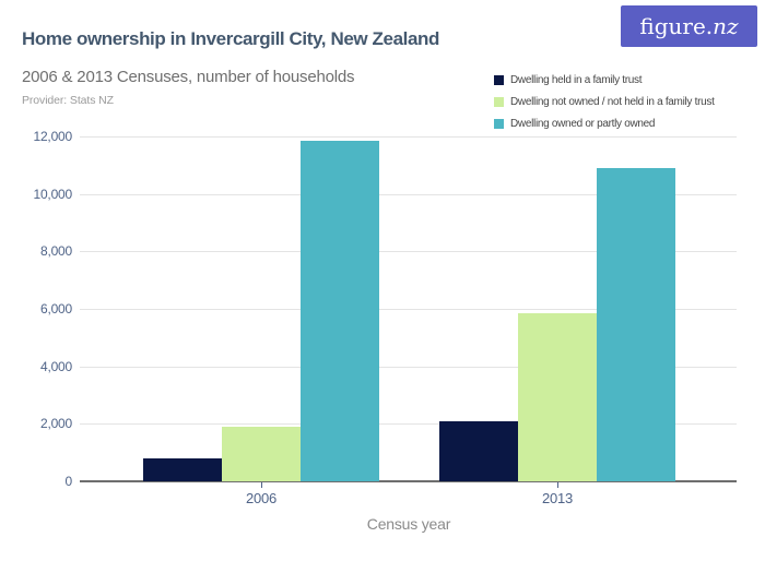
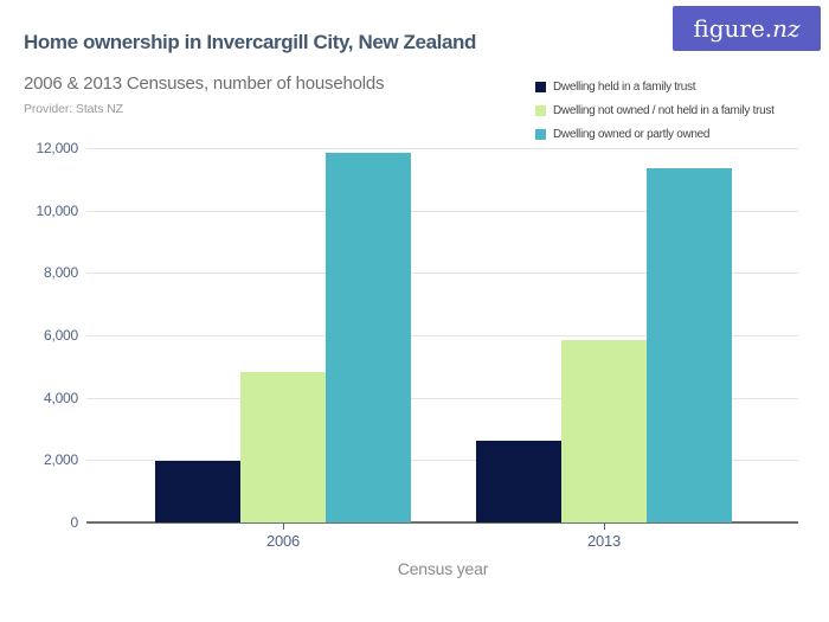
Dwelling held in a family trust/2006: 800 -> 2000
Dwelling not owned / not held in a family trust/2006: 1900 -> 4800
Dwelling held in a family trust/2013: 2100 -> 2600
Dwelling owned or partly owned/2013: 10900 -> 11400
